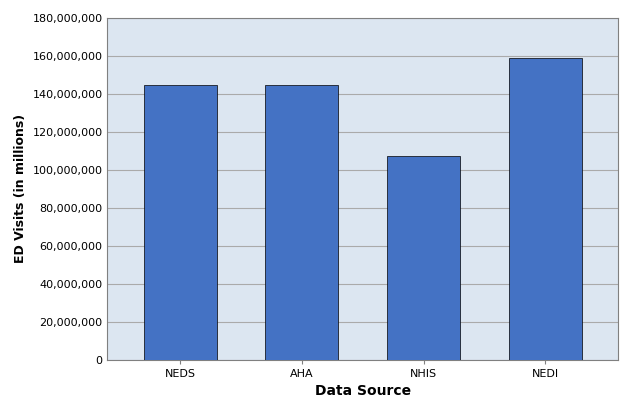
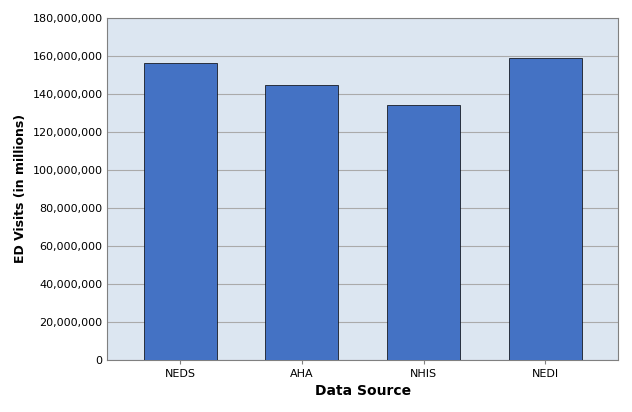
NEDS: 145,000,000 -> 156,000,000
NHIS: 107,000,000 -> 134,000,000
